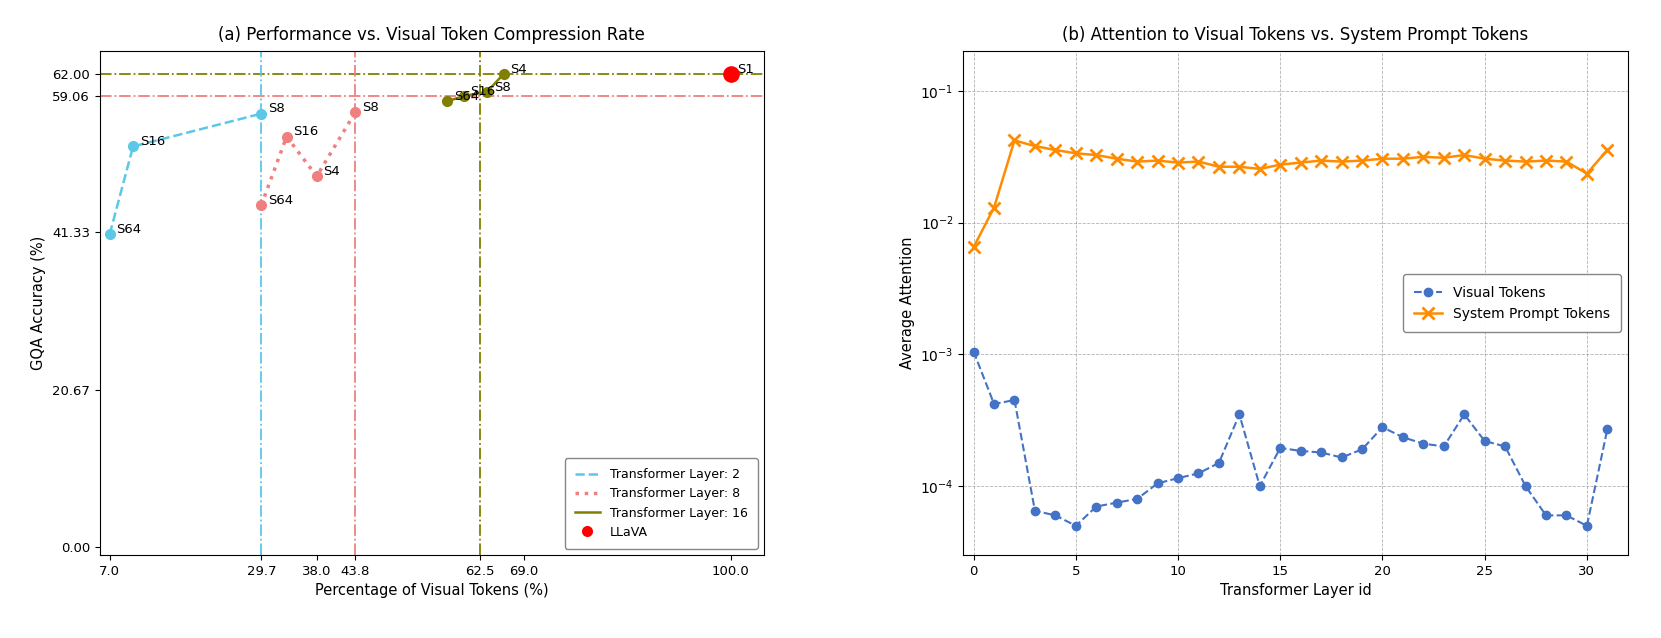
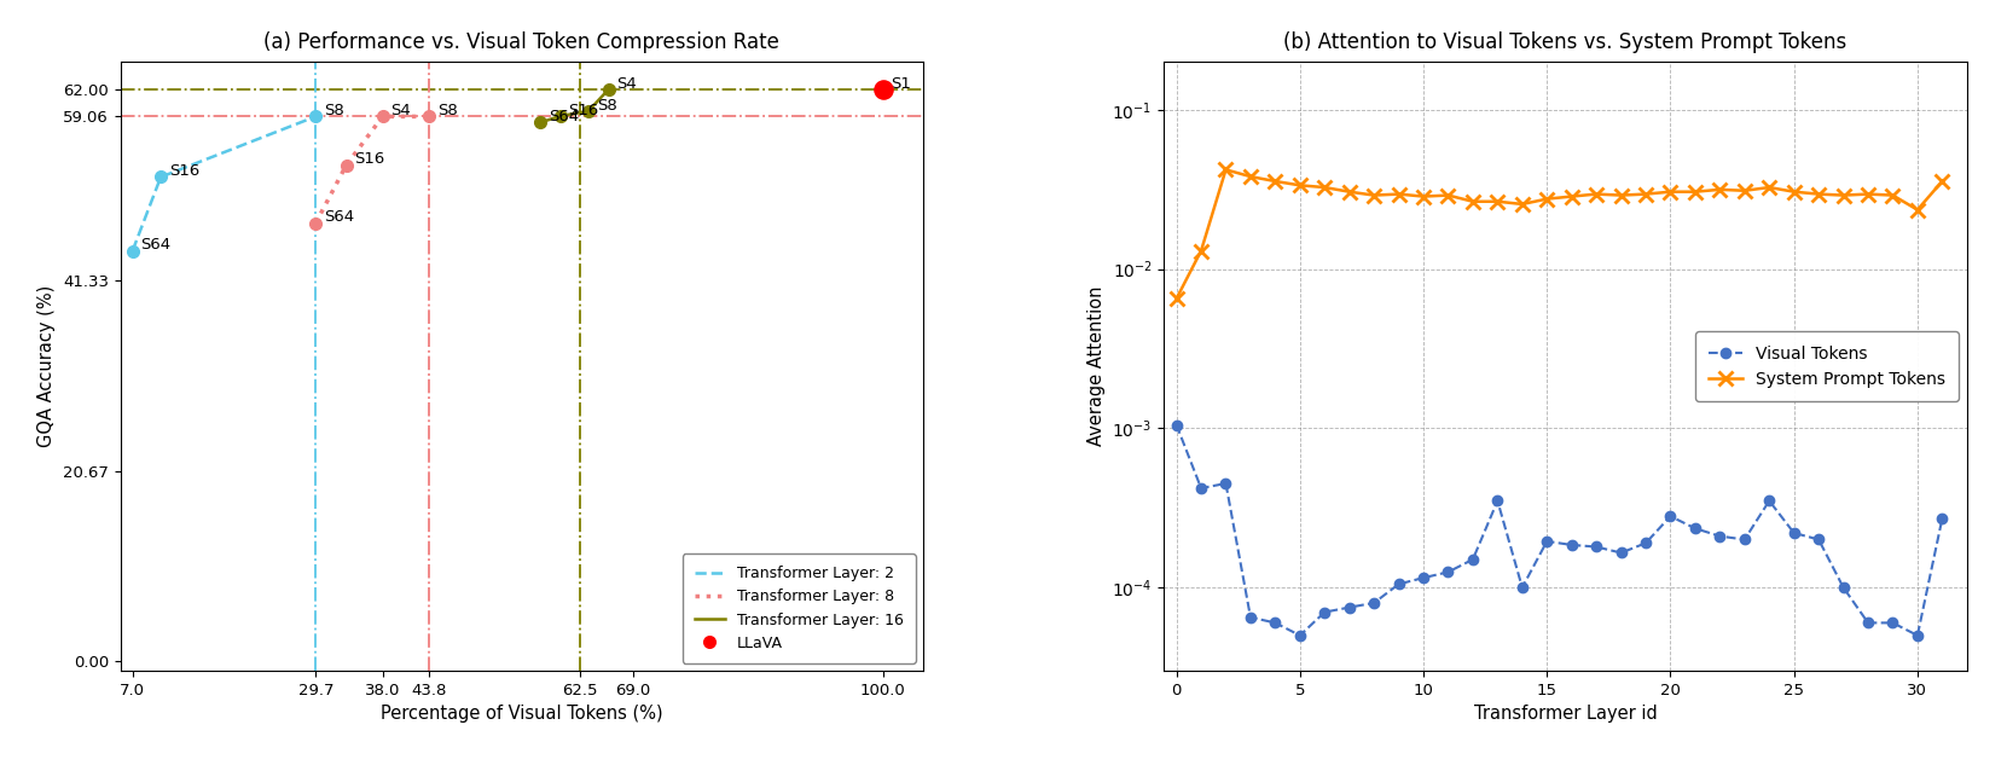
(a) Performance vs. Visual Token Compression Rate/Transformer Layer: 2/7.0: 41.0 -> 44.5
(a) Performance vs. Visual Token Compression Rate/Transformer Layer: 2/29.7: 56.8 -> 59.1
(a) Performance vs. Visual Token Compression Rate/Transformer Layer: 8/29.7: 44.8 -> 47.5
(a) Performance vs. Visual Token Compression Rate/Transformer Layer: 8/38.0: 48.6 -> 59.1
(a) Performance vs. Visual Token Compression Rate/Transformer Layer: 8/43.8: 57.0 -> 59.1
